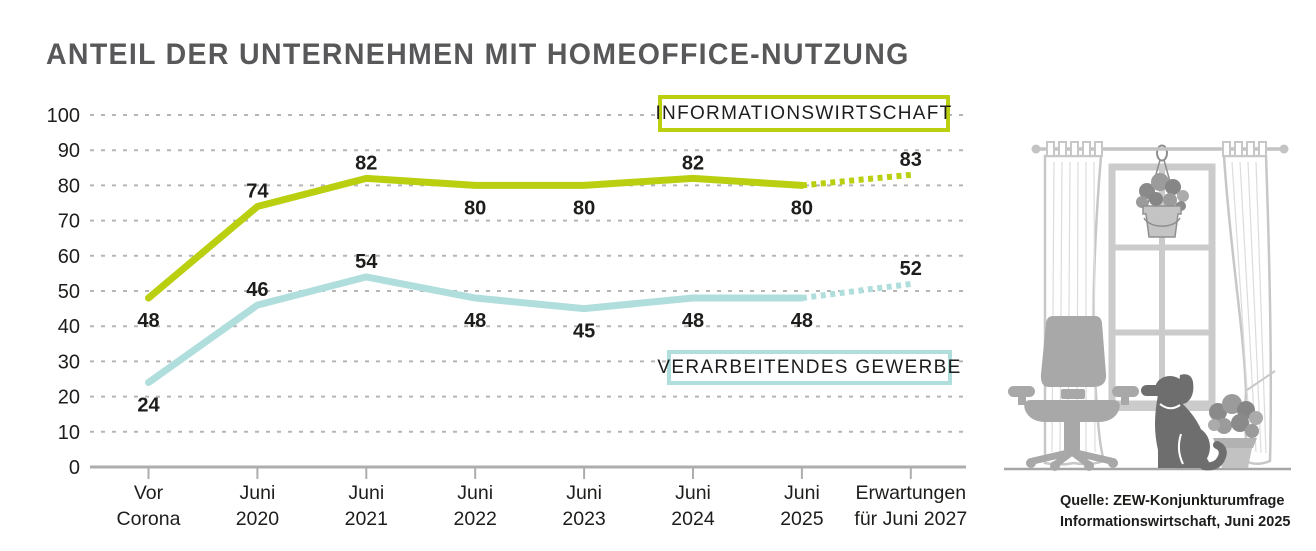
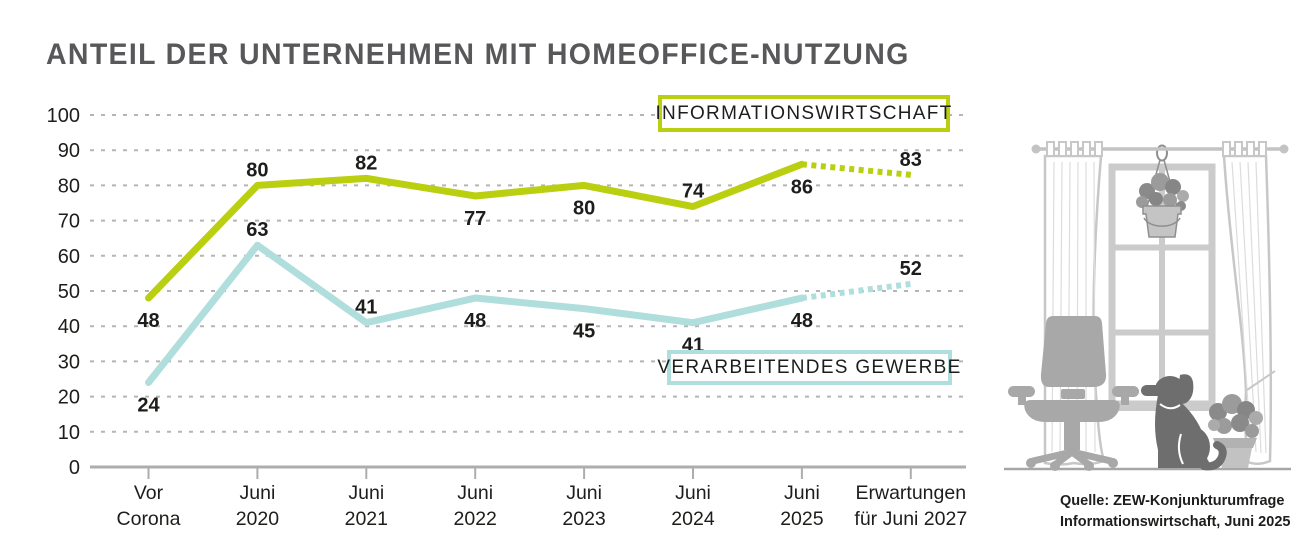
INFORMATIONSWIRTSCHAFT/Juni 2020: 74 -> 80
VERARBEITENDES GEWERBE/Juni 2020: 46 -> 63
VERARBEITENDES GEWERBE/Juni 2021: 54 -> 41
INFORMATIONSWIRTSCHAFT/Juni 2022: 80 -> 77
INFORMATIONSWIRTSCHAFT/Juni 2024: 82 -> 74
VERARBEITENDES GEWERBE/Juni 2024: 48 -> 41
INFORMATIONSWIRTSCHAFT/Juni 2025: 80 -> 86
